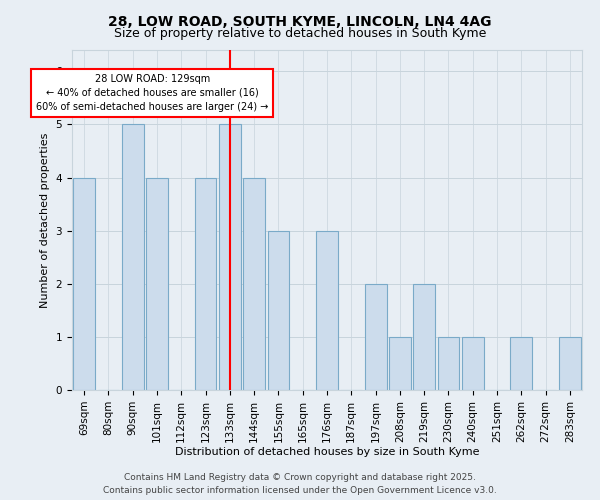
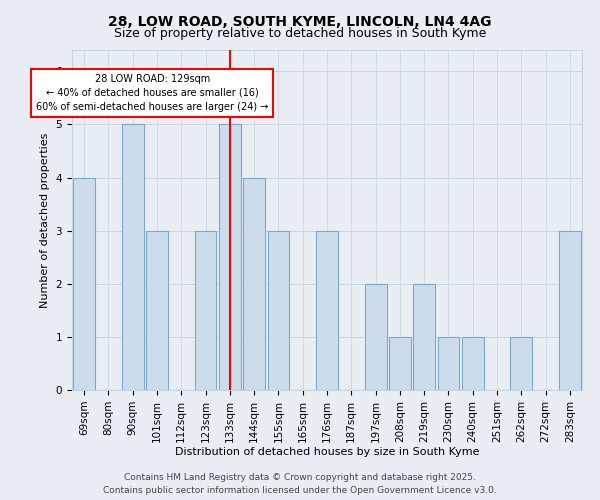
101sqm: 4 -> 3
123sqm: 4 -> 3
283sqm: 1 -> 3
